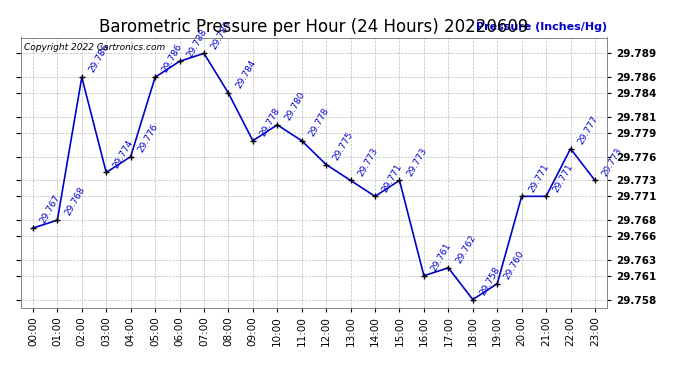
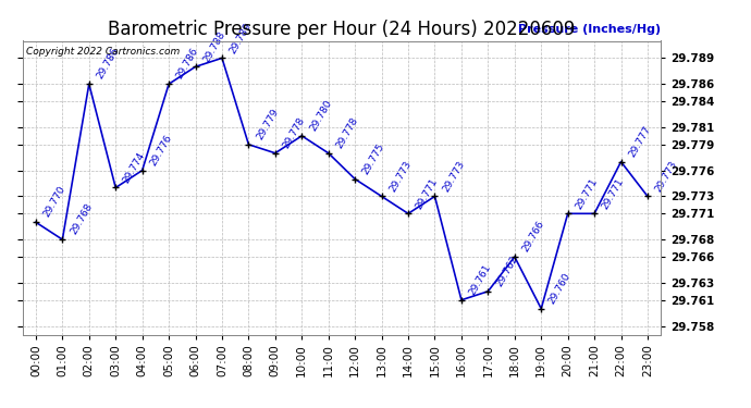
00:00: 29.767 -> 29.770
08:00: 29.784 -> 29.779
18:00: 29.758 -> 29.766
